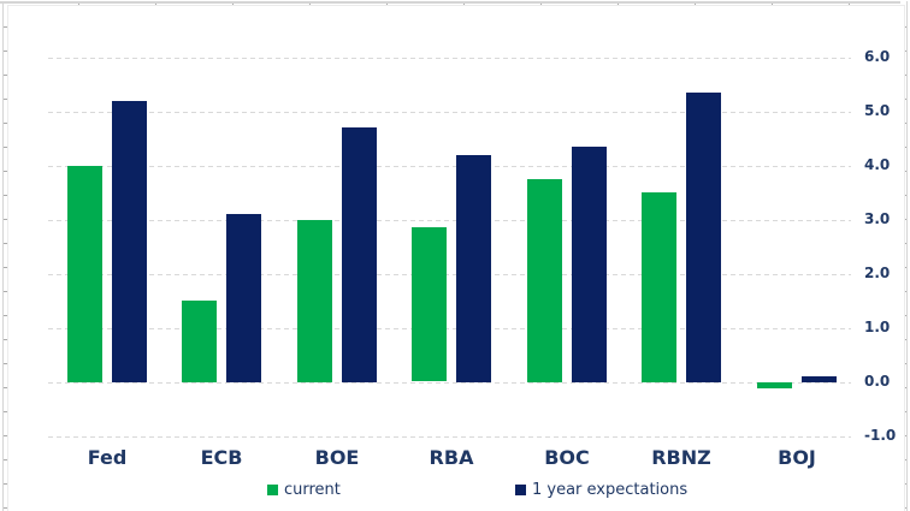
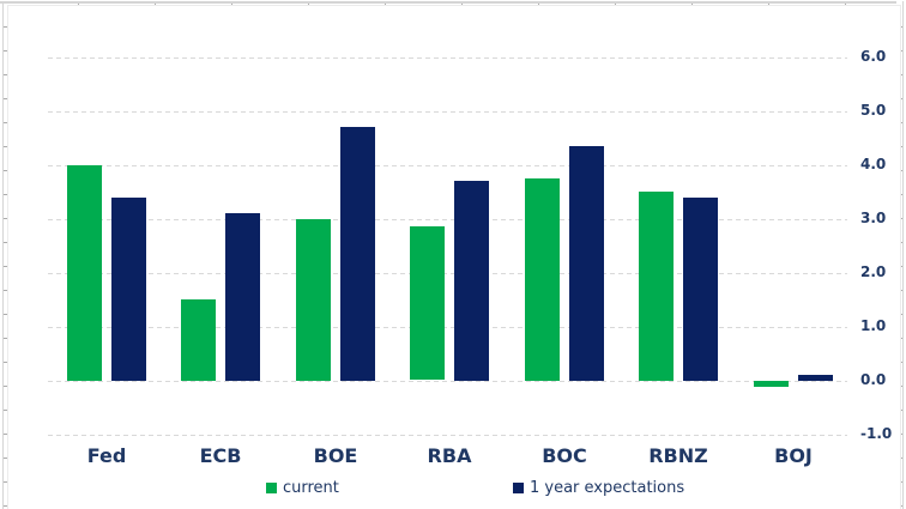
1 year expectations/Fed: 5.2 -> 3.4
1 year expectations/RBA: 4.2 -> 3.7
1 year expectations/RBNZ: 5.3 -> 3.4
